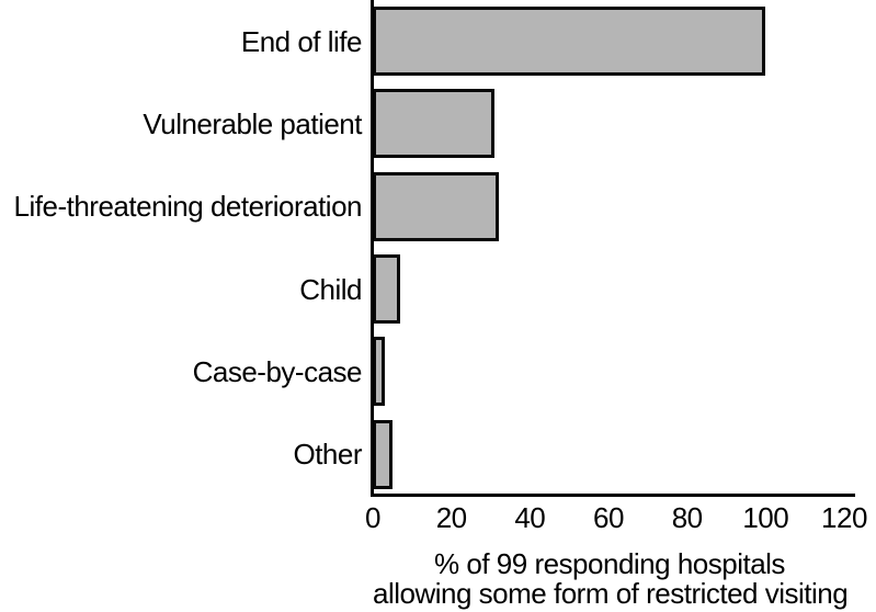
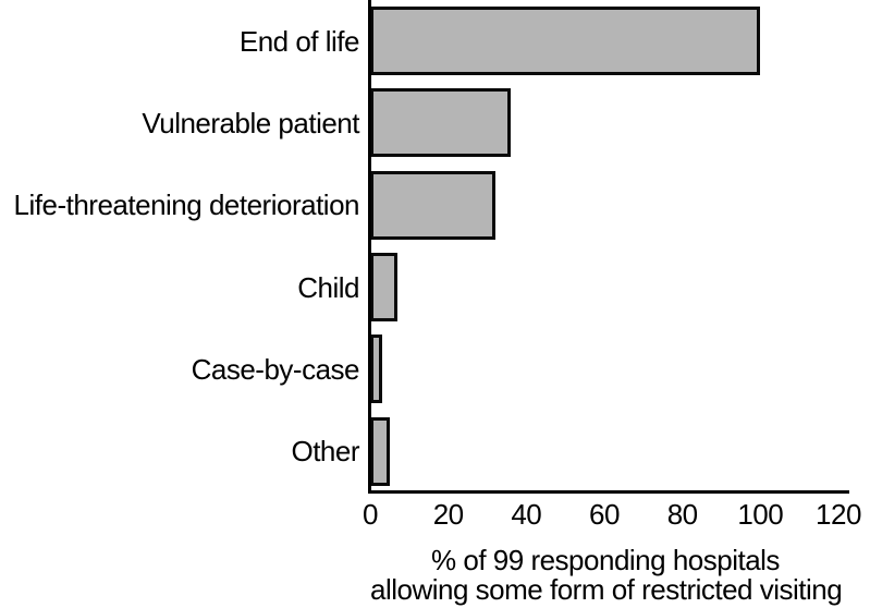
Vulnerable patient: 31 -> 36
